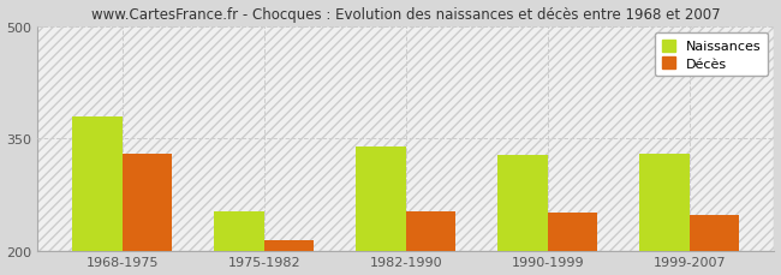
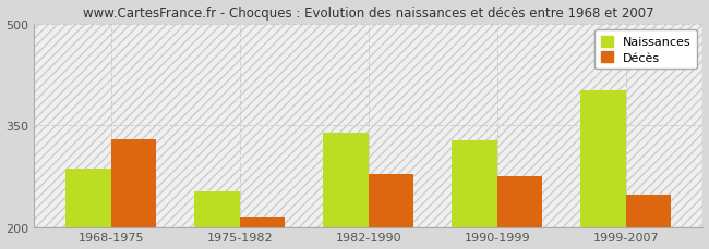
Naissances/1968-1975: 380 -> 286
Décès/1982-1990: 253 -> 278
Décès/1990-1999: 252 -> 276
Naissances/1999-2007: 330 -> 402
